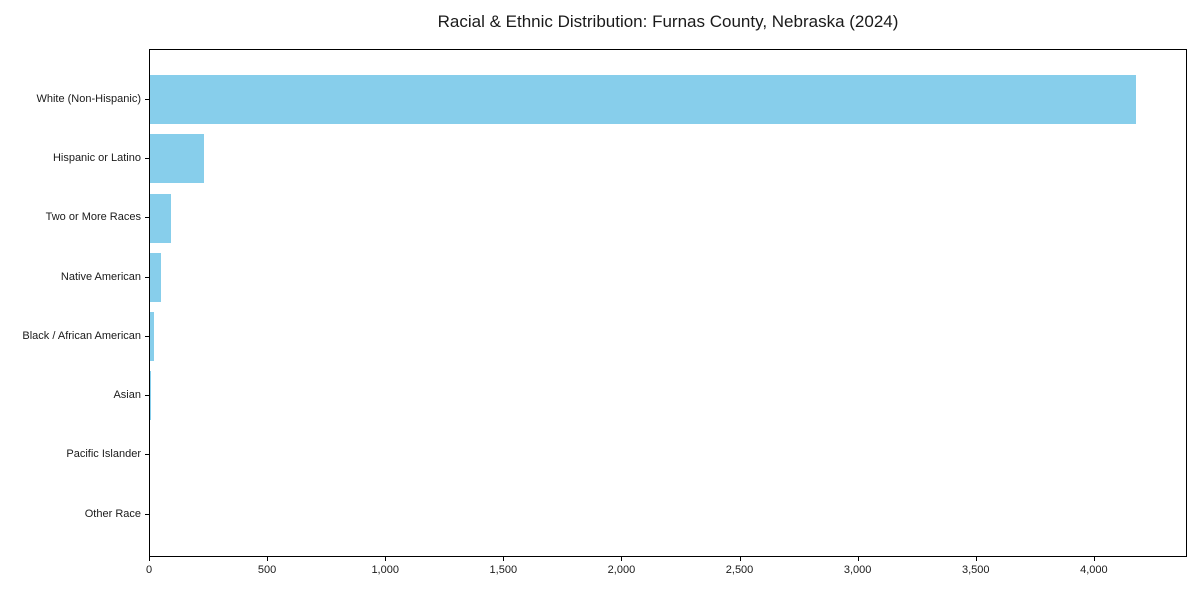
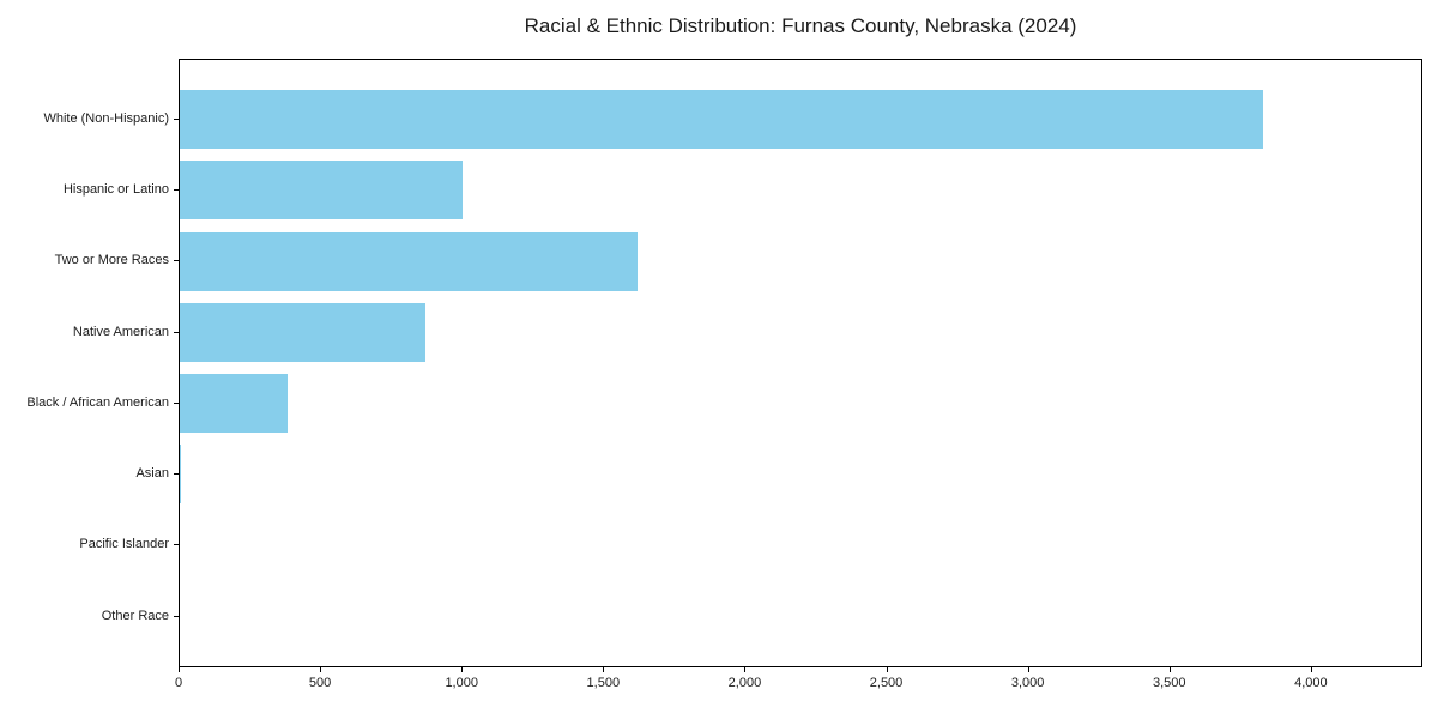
White (Non-Hispanic): 4180 -> 3830
Hispanic or Latino: 230 -> 1000
Two or More Races: 90 -> 1620
Native American: 40 -> 870
Black / African American: 20 -> 380
